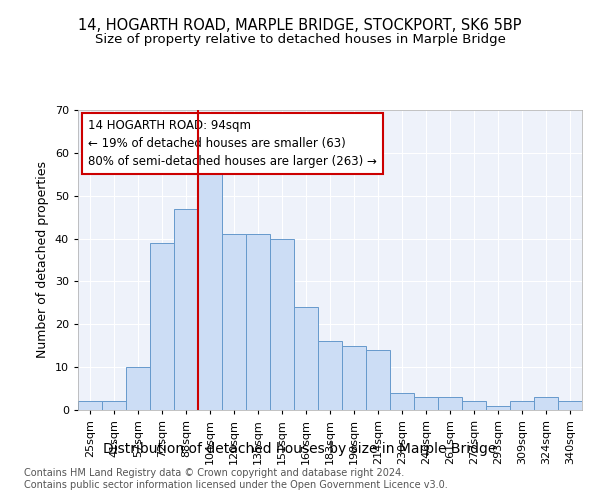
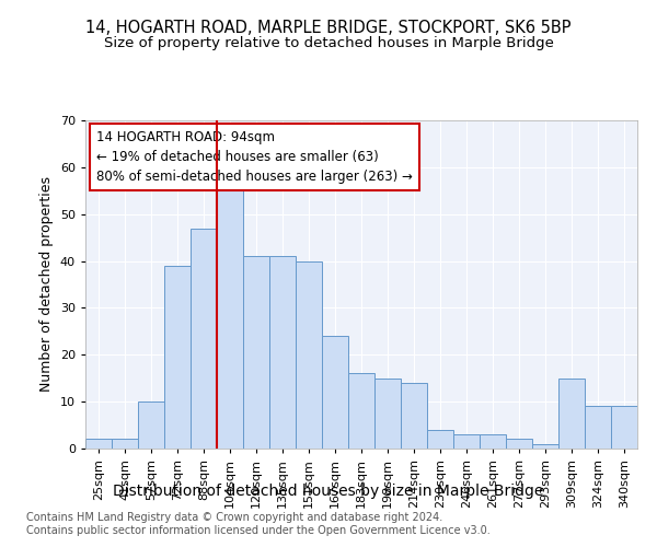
309sqm: 2 -> 15
324sqm: 3 -> 9
340sqm: 2 -> 9
